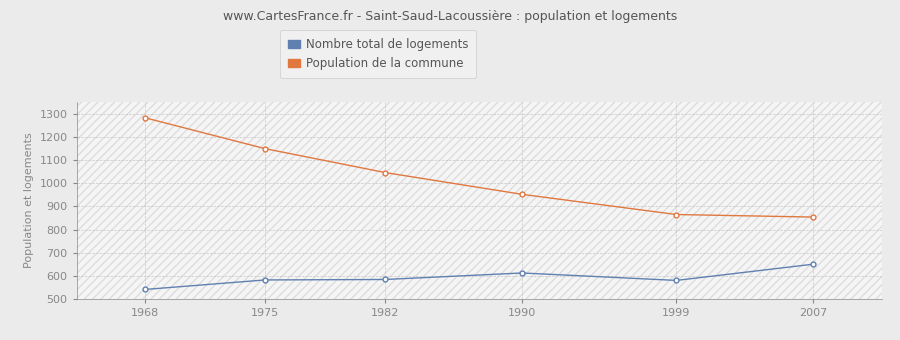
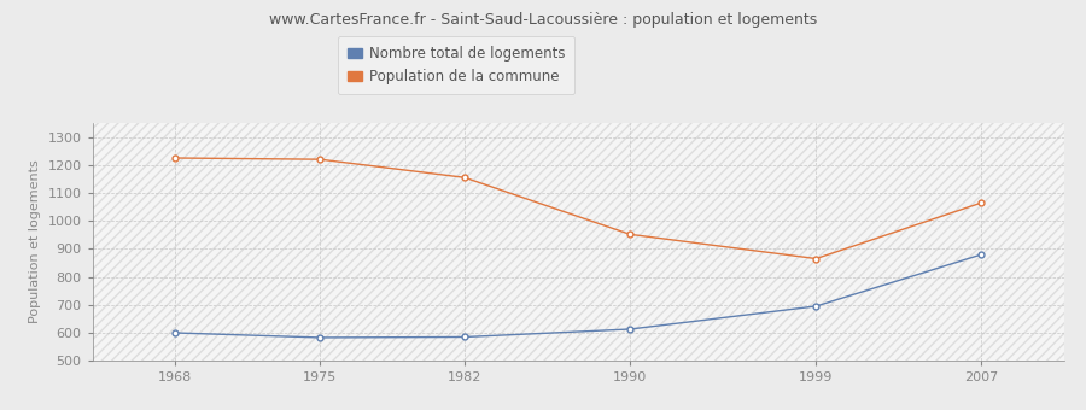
Nombre total de logements/1968: 542 -> 600
Population de la commune/1968: 1282 -> 1225
Population de la commune/1975: 1149 -> 1220
Population de la commune/1982: 1046 -> 1155
Nombre total de logements/1999: 581 -> 695
Nombre total de logements/2007: 651 -> 880
Population de la commune/2007: 854 -> 1065
